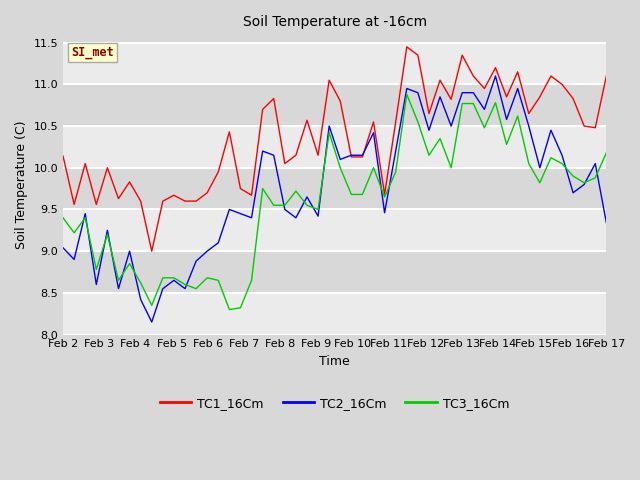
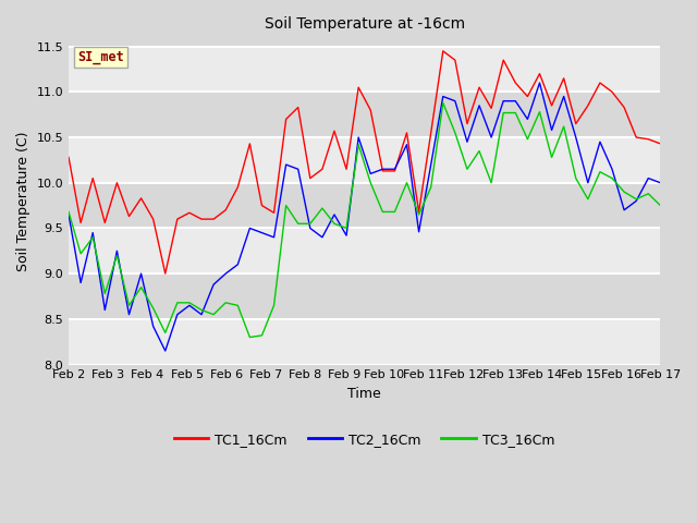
TC1_16Cm/Feb 2: 10.14 -> 10.28
TC2_16Cm/Feb 2: 9.04 -> 9.65
TC3_16Cm/Feb 2: 9.40 -> 9.68
TC1_16Cm/Feb 17: 11.10 -> 10.43
TC2_16Cm/Feb 17: 9.34 -> 10.00
TC3_16Cm/Feb 17: 10.18 -> 9.75
